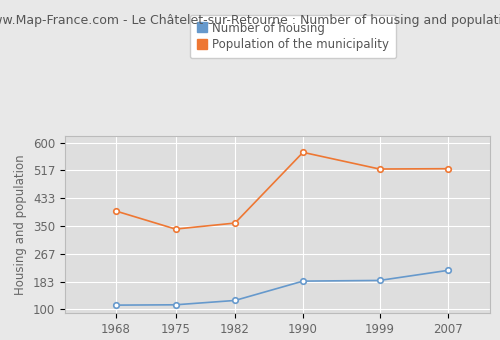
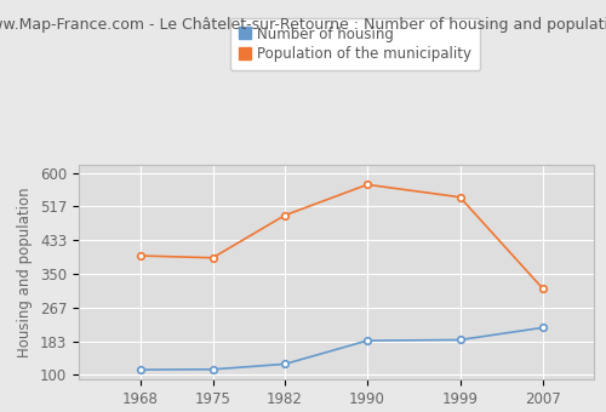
Population of the municipality/1975: 341 -> 390
Population of the municipality/1982: 359 -> 495
Population of the municipality/1999: 521 -> 540
Population of the municipality/2007: 522 -> 315
